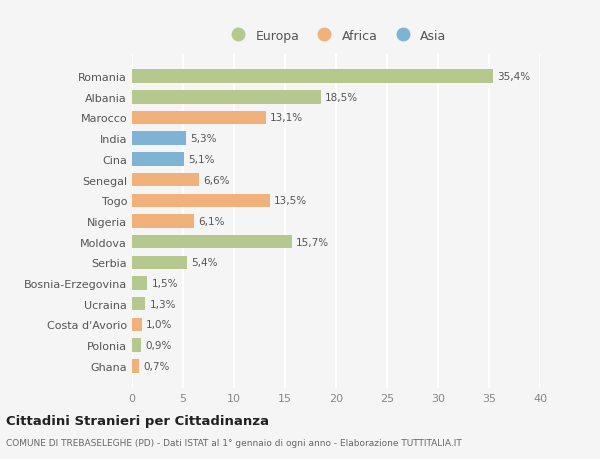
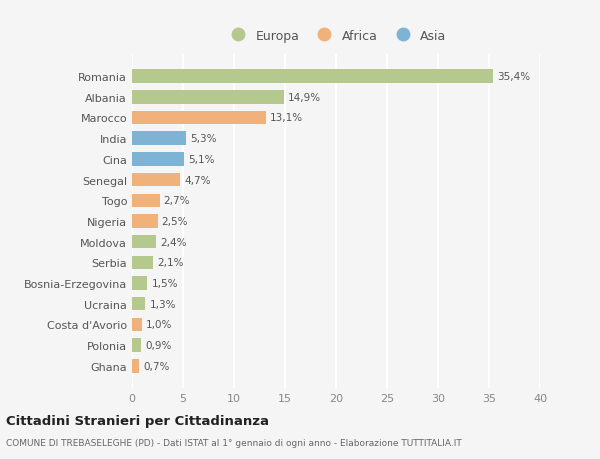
Albania: 18,5% -> 14,9%
Senegal: 6,6% -> 4,7%
Togo: 13,5% -> 2,7%
Nigeria: 6,1% -> 2,5%
Moldova: 15,7% -> 2,4%
Serbia: 5,4% -> 2,1%
